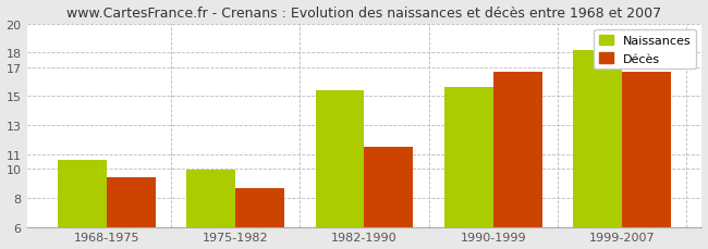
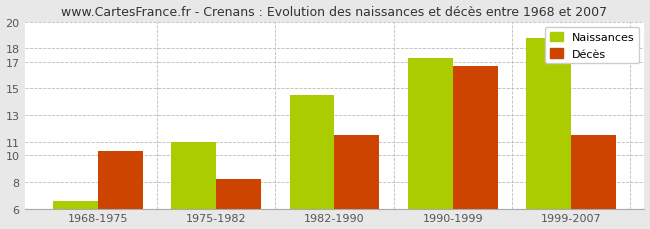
Naissances/1968-1975: 10.6 -> 6.6
Décès/1968-1975: 9.4 -> 10.3
Naissances/1975-1982: 9.9 -> 11.0
Décès/1975-1982: 8.7 -> 8.2
Naissances/1982-1990: 15.4 -> 14.5
Naissances/1990-1999: 15.6 -> 17.3
Naissances/1999-2007: 18.2 -> 18.8
Décès/1999-2007: 16.7 -> 11.5
